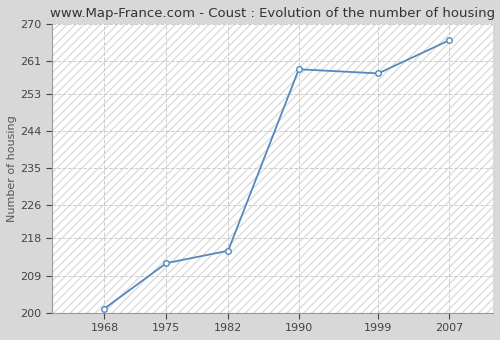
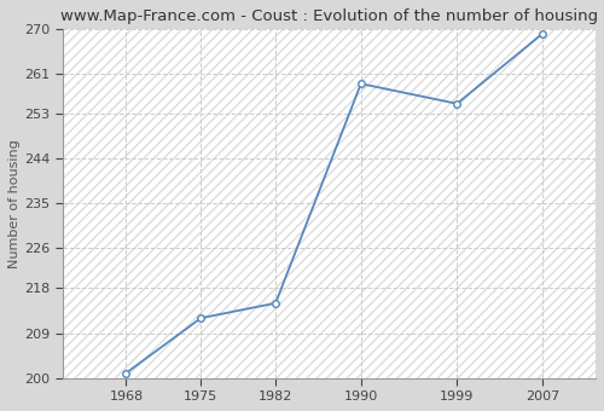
1999: 258 -> 255
2007: 266 -> 269
